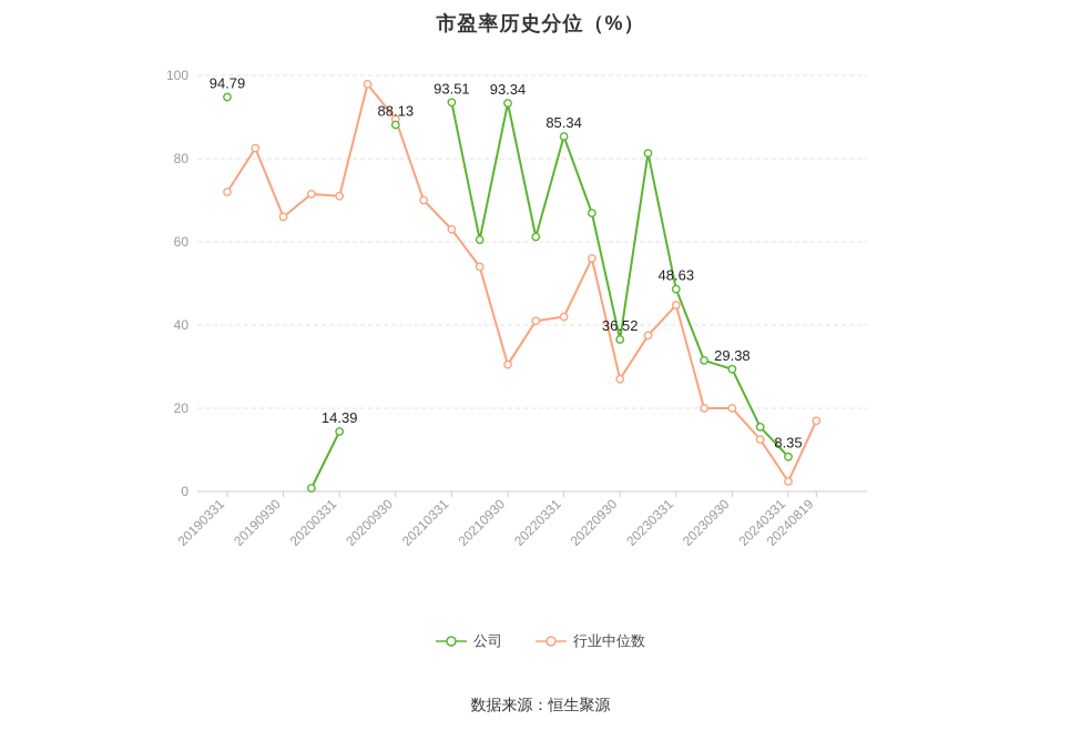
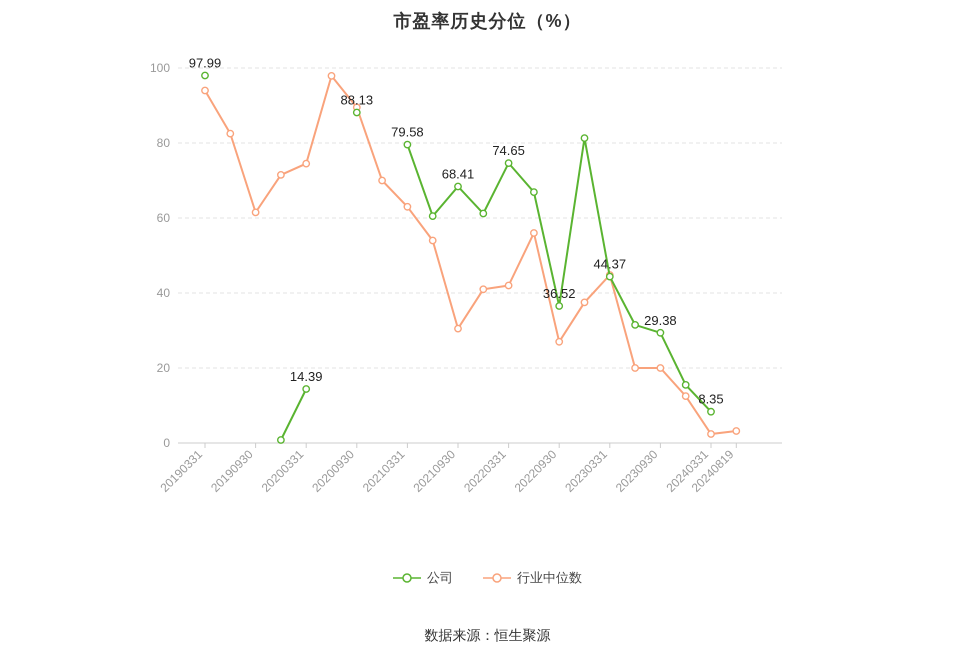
公司/20190331: 94.79 -> 97.99
行业中位数/20190331: 72 -> 94
行业中位数/20190930: 66 -> 62
行业中位数/20200331: 71 -> 74
公司/20210331: 93.51 -> 79.58
公司/20210930: 93.34 -> 68.41
公司/20220331: 85.34 -> 74.65
公司/20230331: 48.63 -> 44.37
行业中位数/20240819: 17 -> 3
